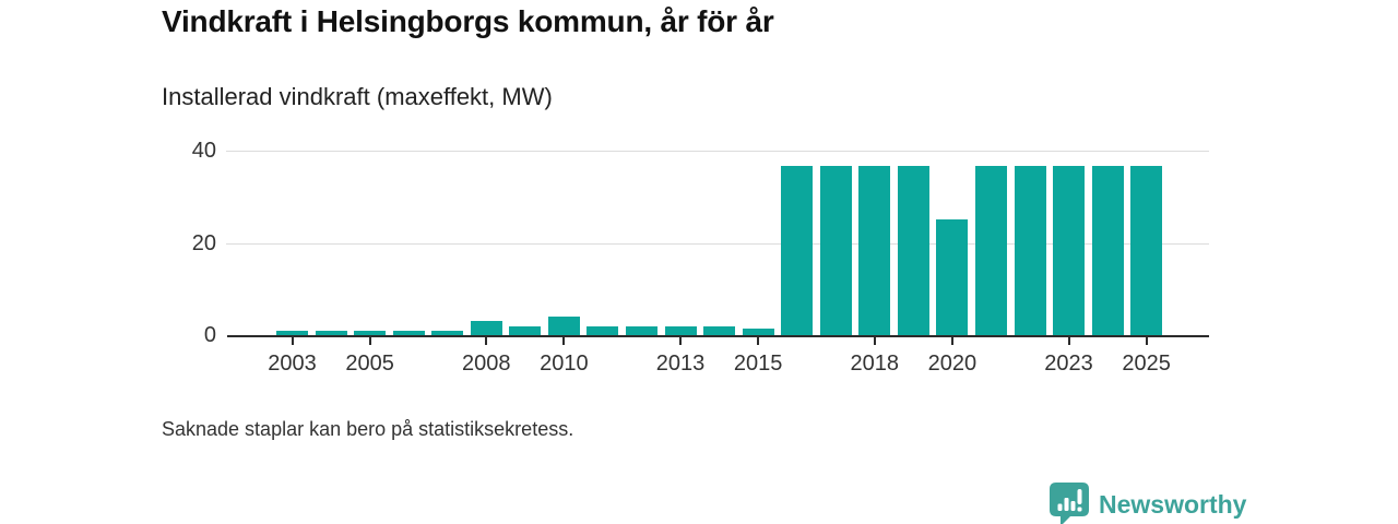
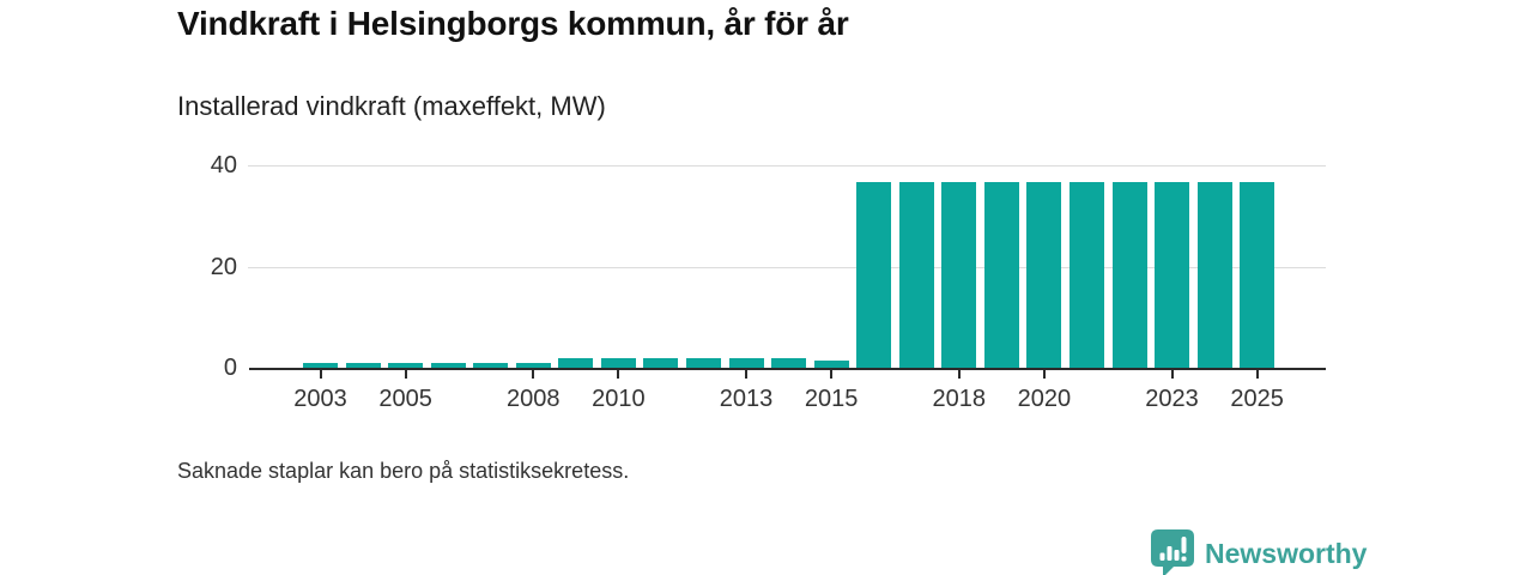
2008: 3 -> 1
2010: 4 -> 2
2020: 25 -> 37
